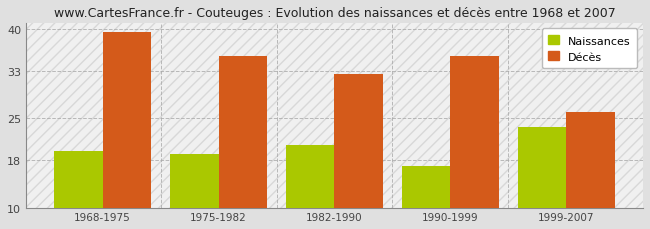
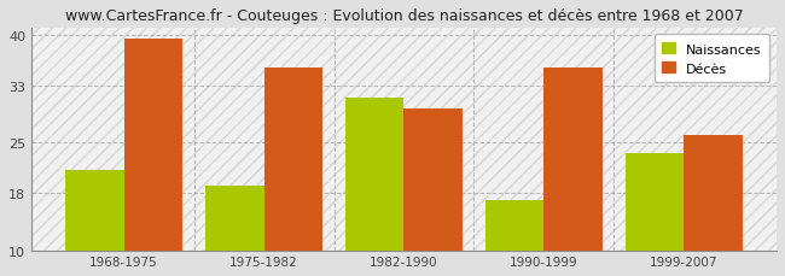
Naissances/1968-1975: 19.5 -> 21.2
Naissances/1982-1990: 20.5 -> 31.2
Décès/1982-1990: 32.5 -> 29.8
